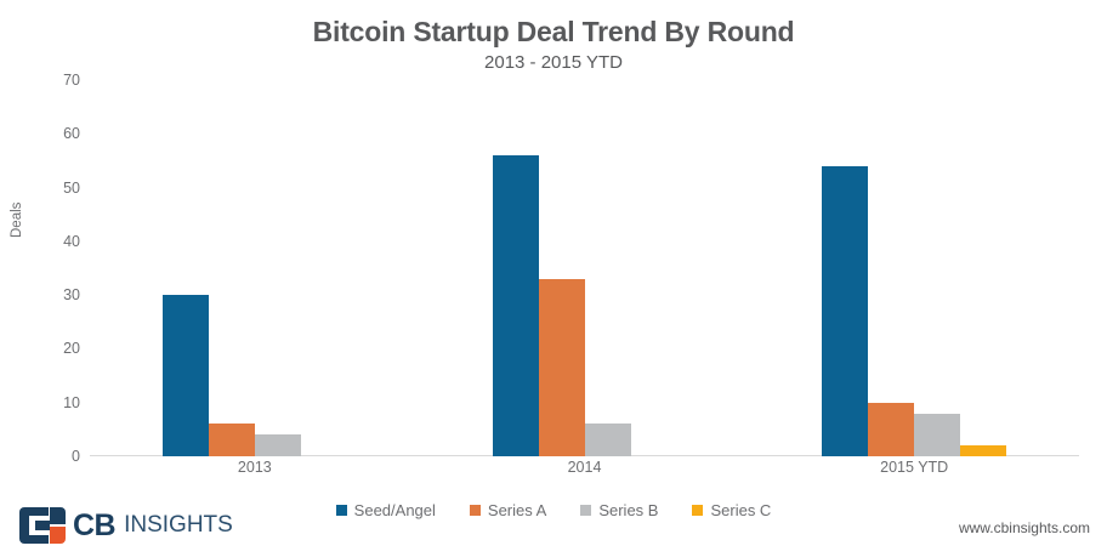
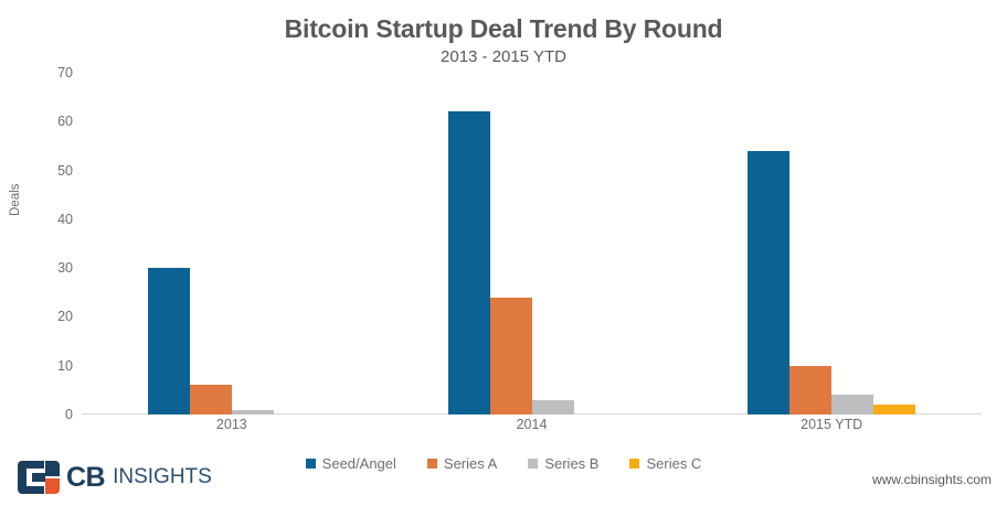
Series B/2013: 4 -> 1
Seed/Angel/2014: 56 -> 62
Series A/2014: 33 -> 24
Series B/2014: 6 -> 3
Series B/2015 YTD: 8 -> 4
